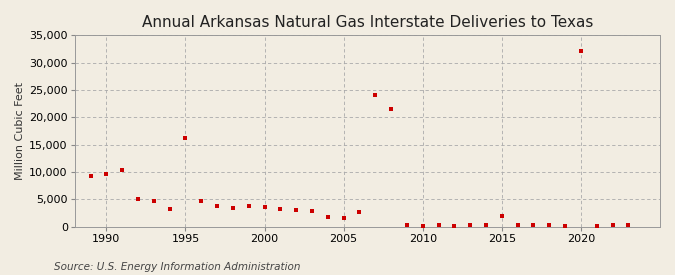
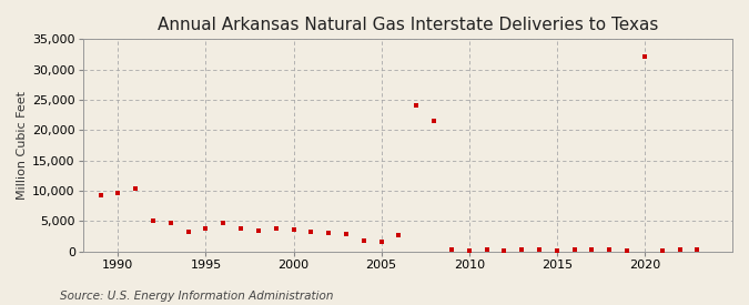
1995: 16,200 -> 3,800
2015: 2,000 -> 100
